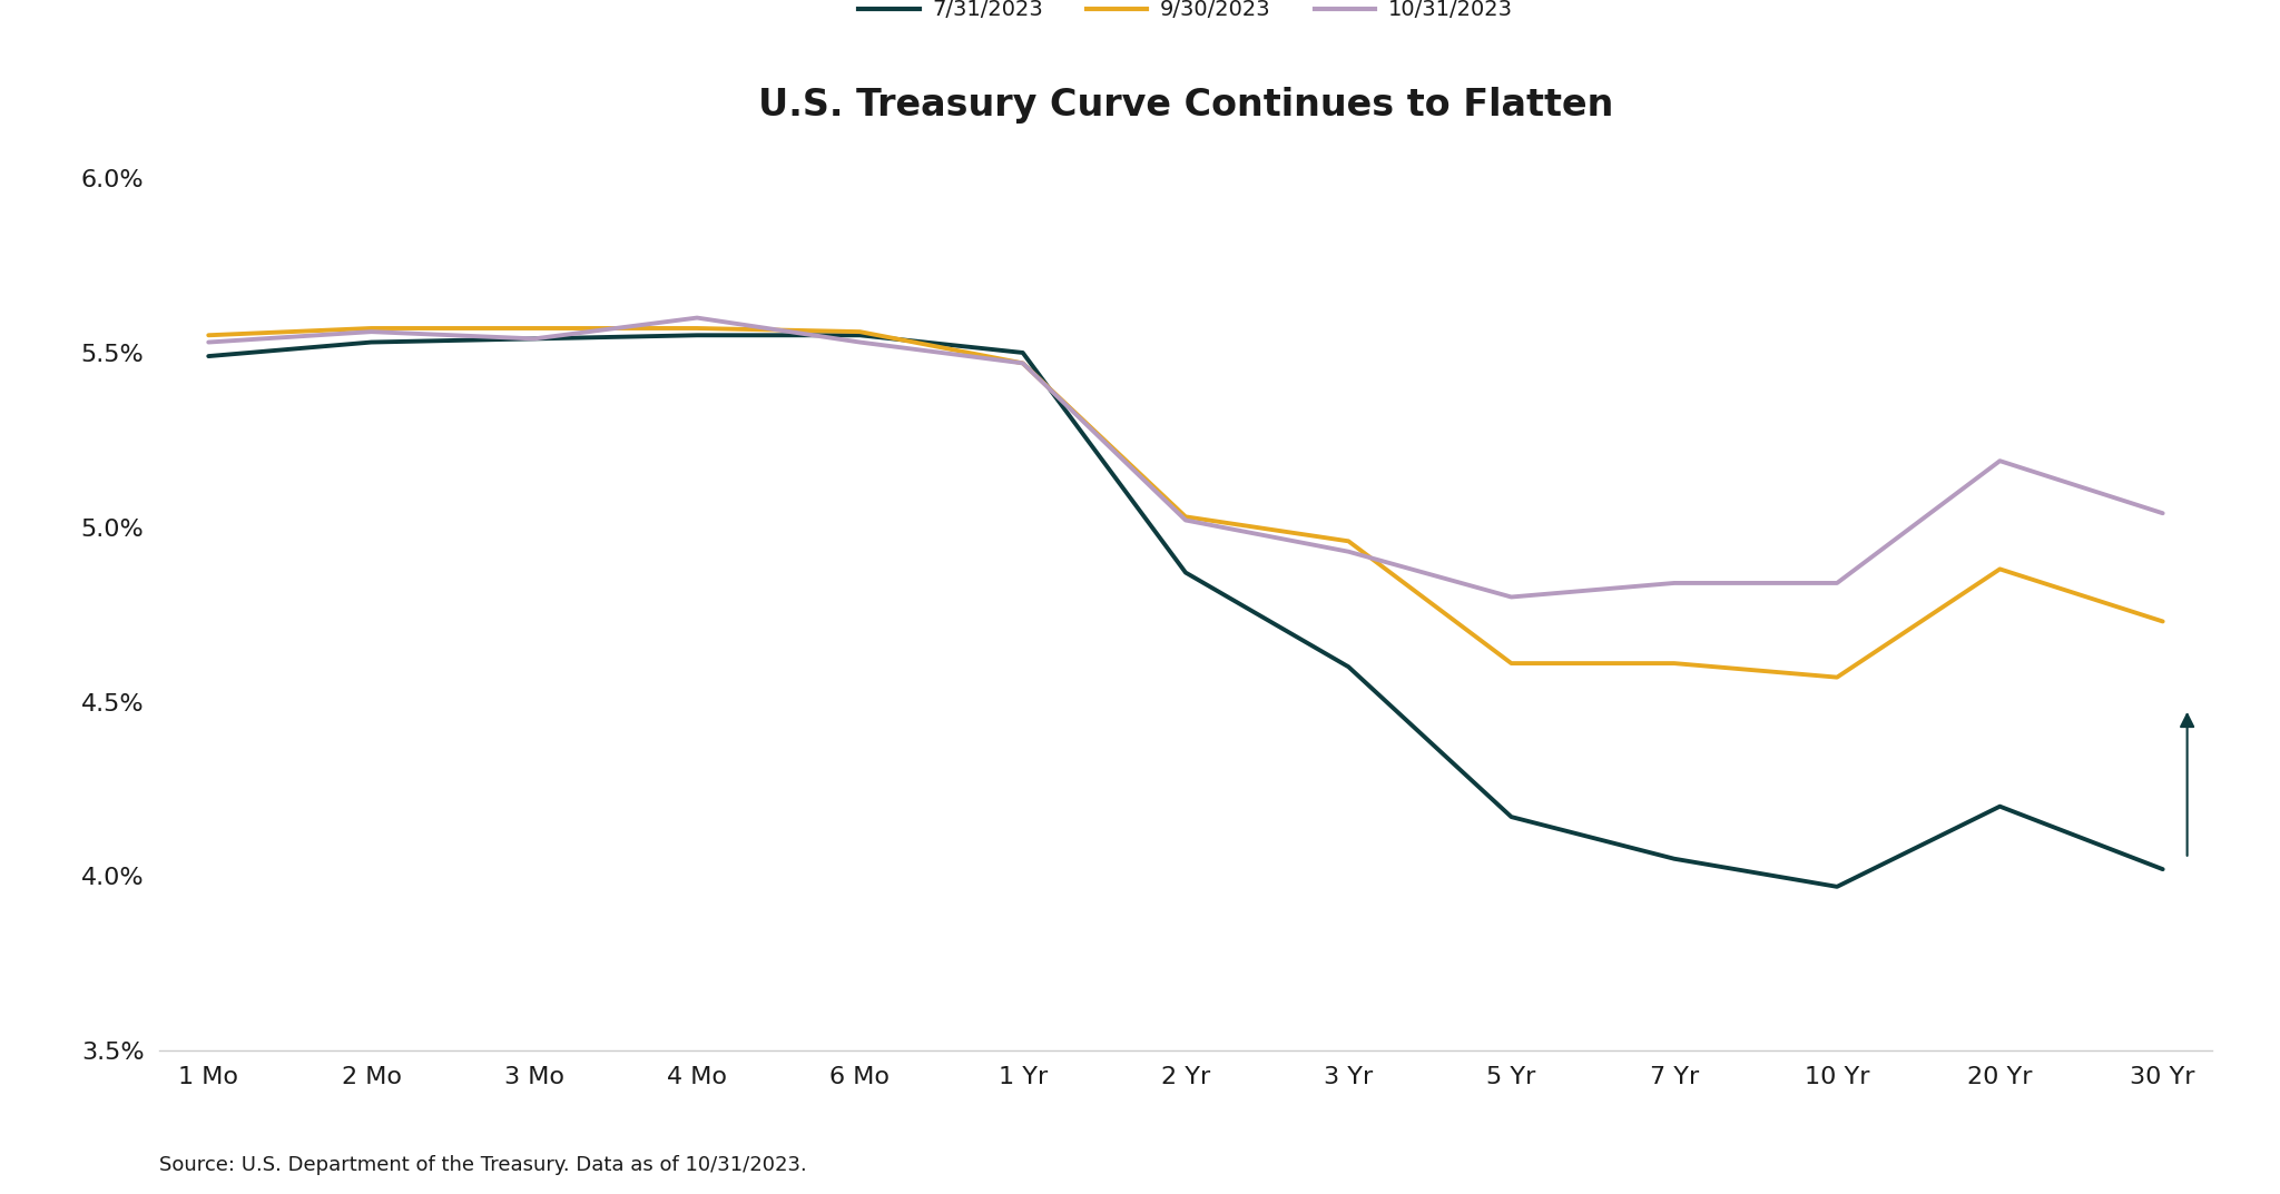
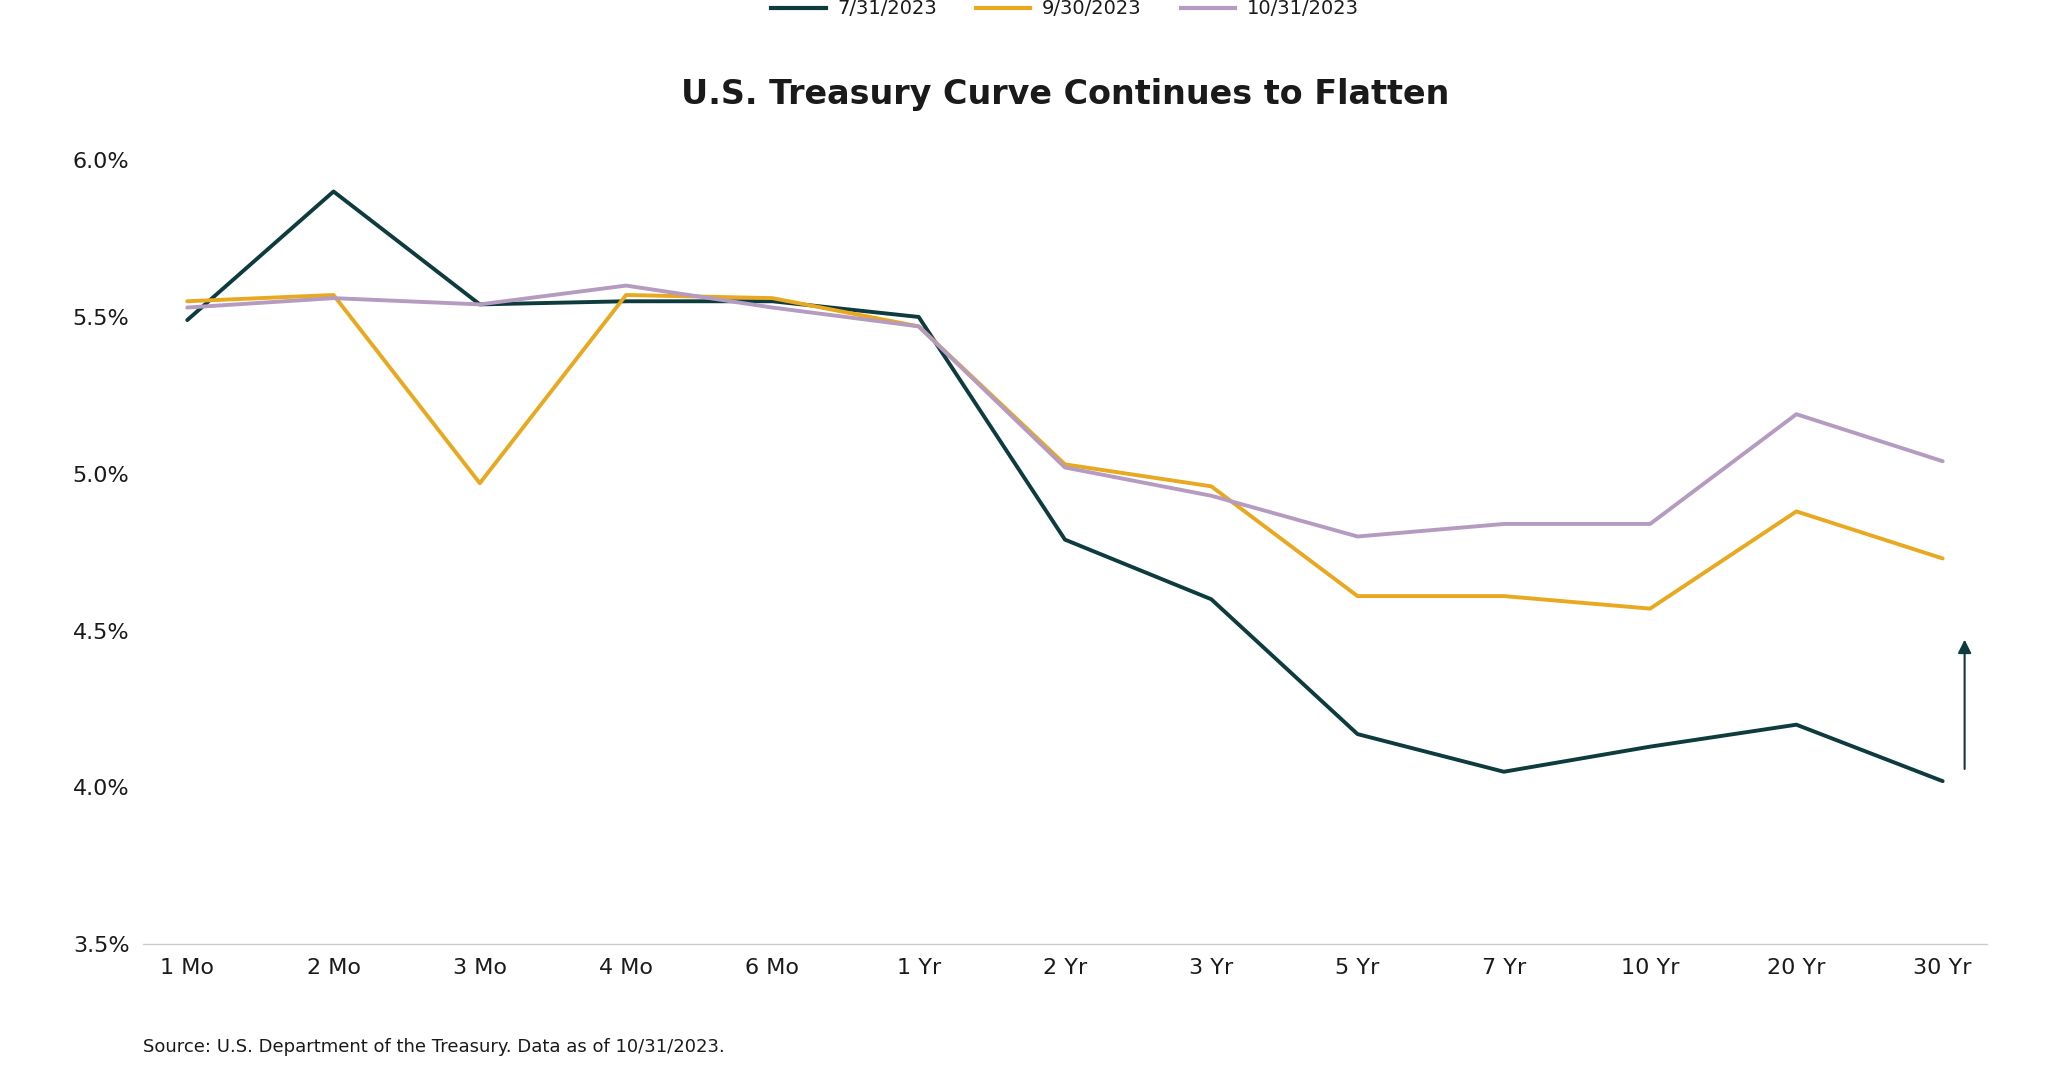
7/31/2023/2 Mo: 5.53% -> 5.90%
9/30/2023/3 Mo: 5.57% -> 4.97%
7/31/2023/2 Yr: 4.87% -> 4.79%
7/31/2023/10 Yr: 3.97% -> 4.13%
